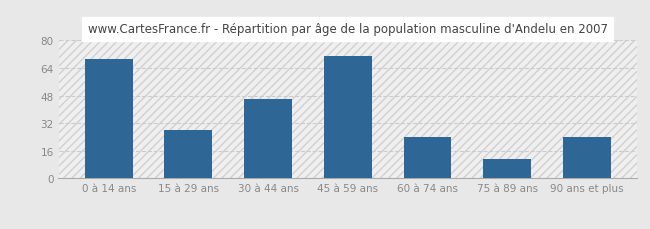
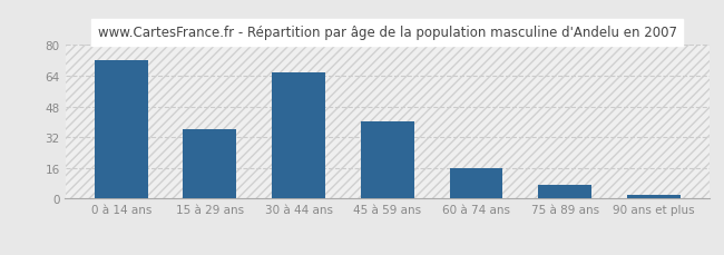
0 à 14 ans: 69 -> 72
15 à 29 ans: 28 -> 36
30 à 44 ans: 46 -> 66
45 à 59 ans: 71 -> 40
60 à 74 ans: 24 -> 16
75 à 89 ans: 11 -> 7
90 ans et plus: 24 -> 2
